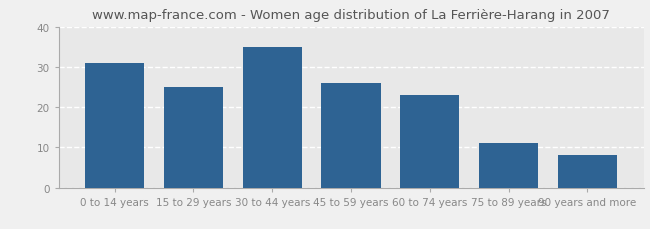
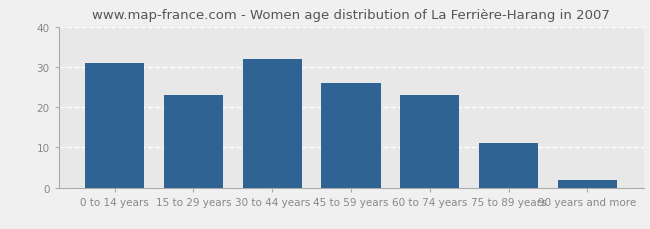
15 to 29 years: 25 -> 23
30 to 44 years: 35 -> 32
90 years and more: 8 -> 2
